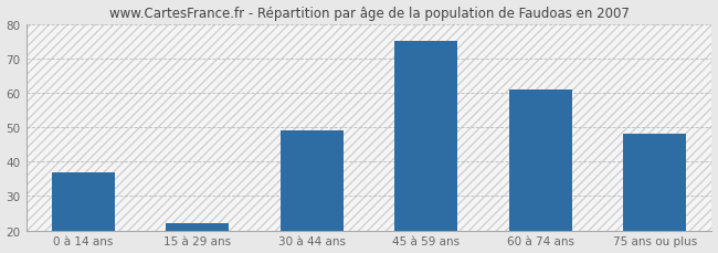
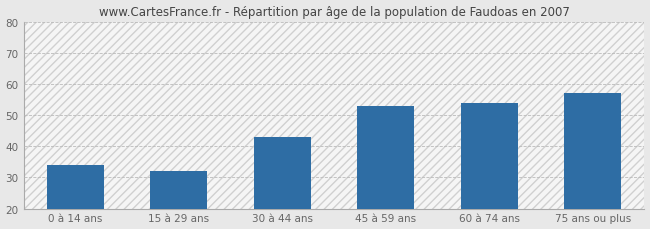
0 à 14 ans: 37 -> 34
15 à 29 ans: 22 -> 32
30 à 44 ans: 49 -> 43
45 à 59 ans: 75 -> 53
60 à 74 ans: 61 -> 54
75 ans ou plus: 48 -> 57
